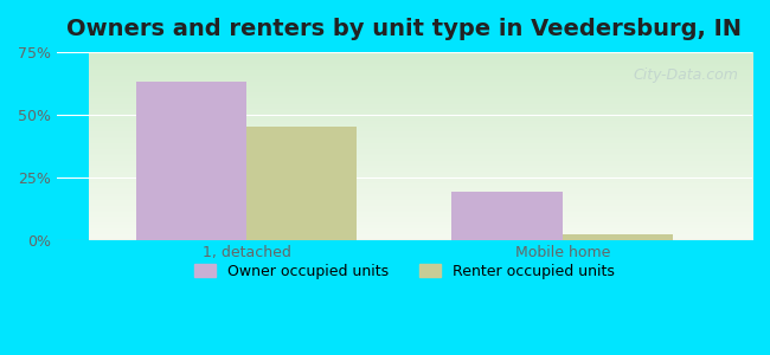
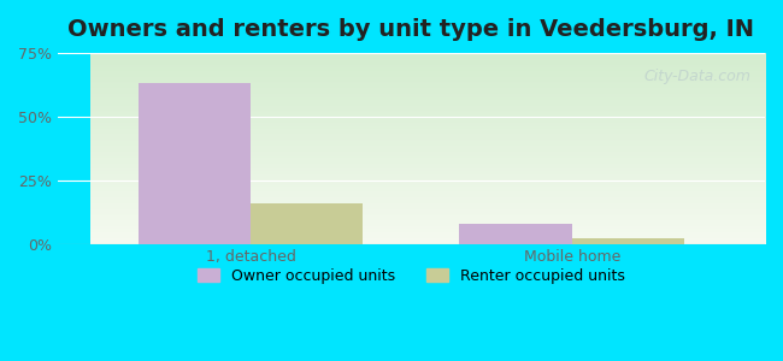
Renter occupied units/1, detached: 45% -> 16%
Owner occupied units/Mobile home: 19% -> 8%
